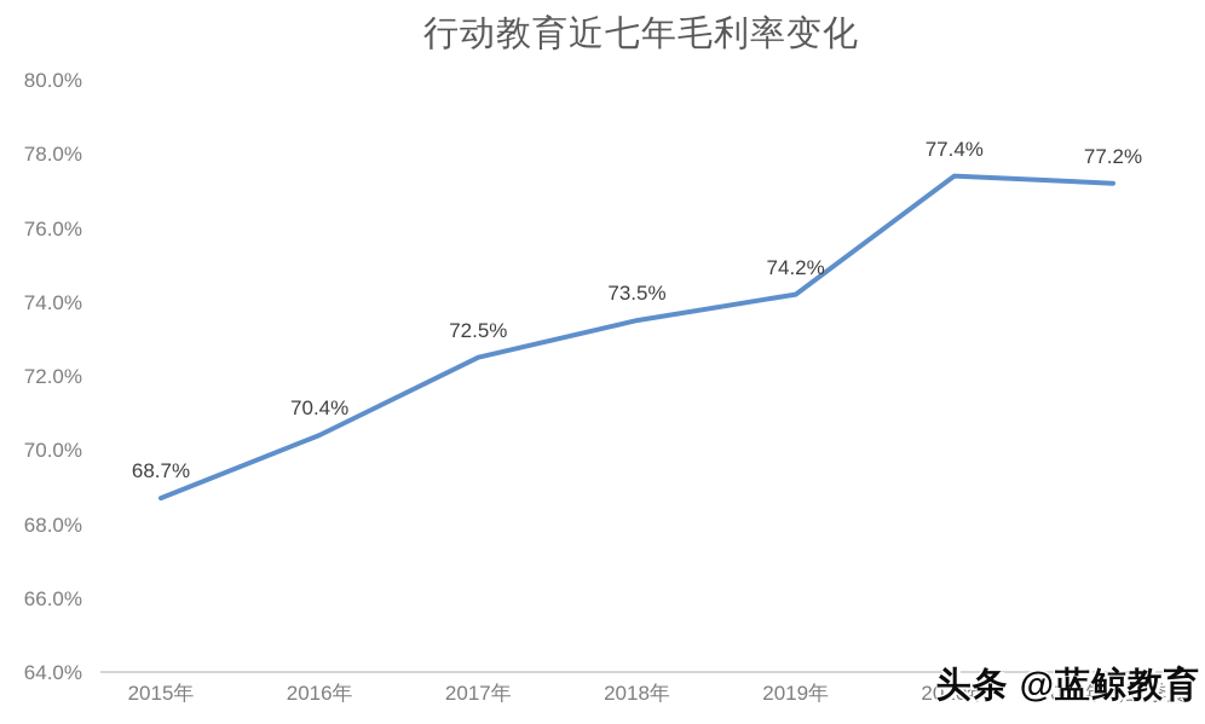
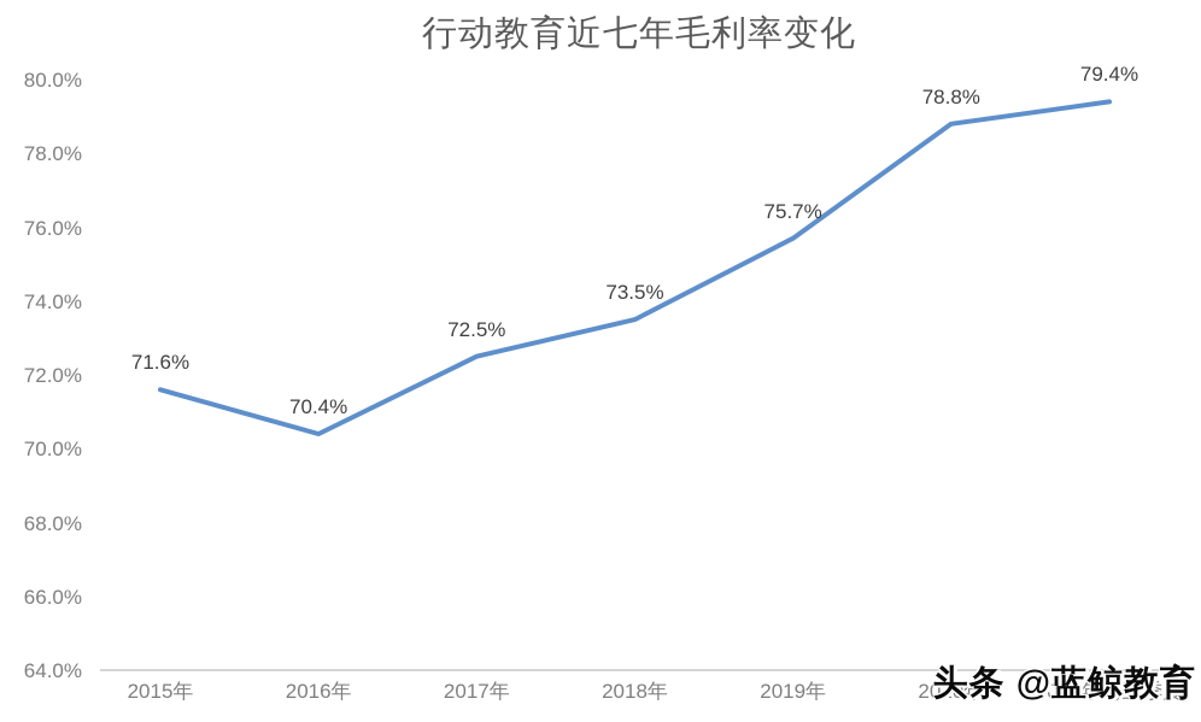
2015年: 68.7% -> 71.6%
2019年: 74.2% -> 75.7%
2020年: 77.4% -> 78.8%
2021年前三季度: 77.2% -> 79.4%
